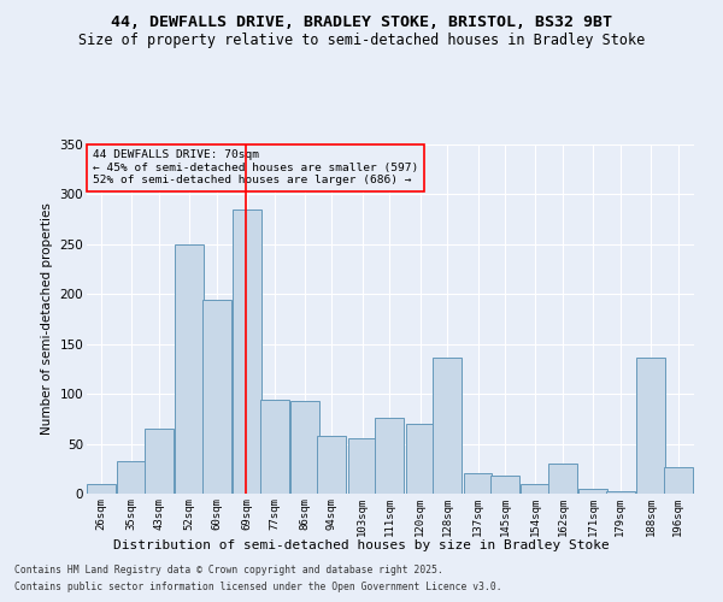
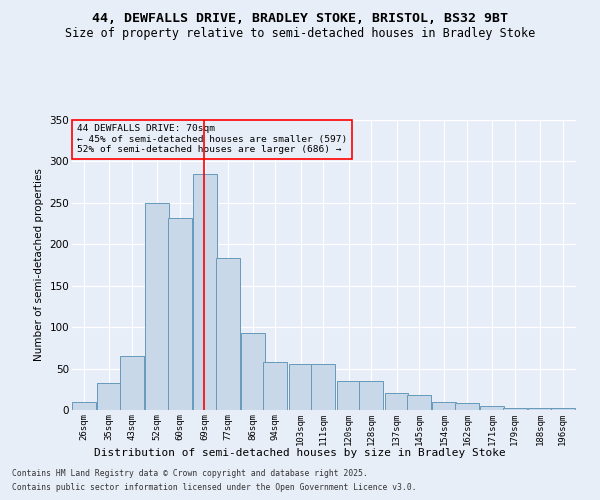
60sqm: 194 -> 232
77sqm: 94 -> 183
111sqm: 76 -> 55
120sqm: 70 -> 35
128sqm: 136 -> 35
162sqm: 30 -> 8
188sqm: 136 -> 2
196sqm: 26 -> 2
